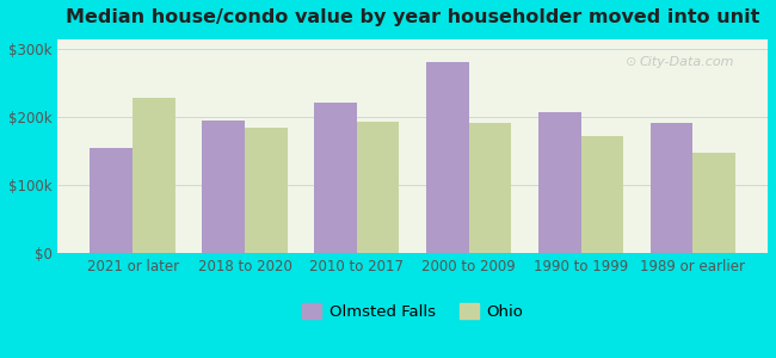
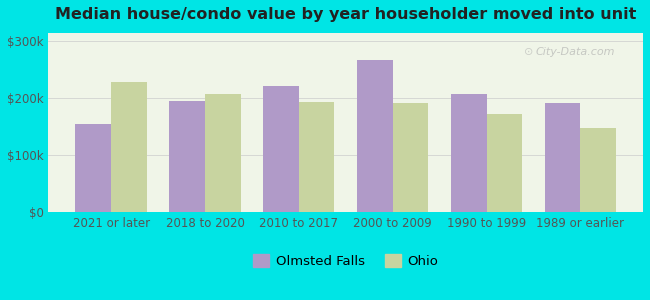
Ohio/2018 to 2020: $184k -> $207k
Olmsted Falls/2000 to 2009: $282k -> $268k
